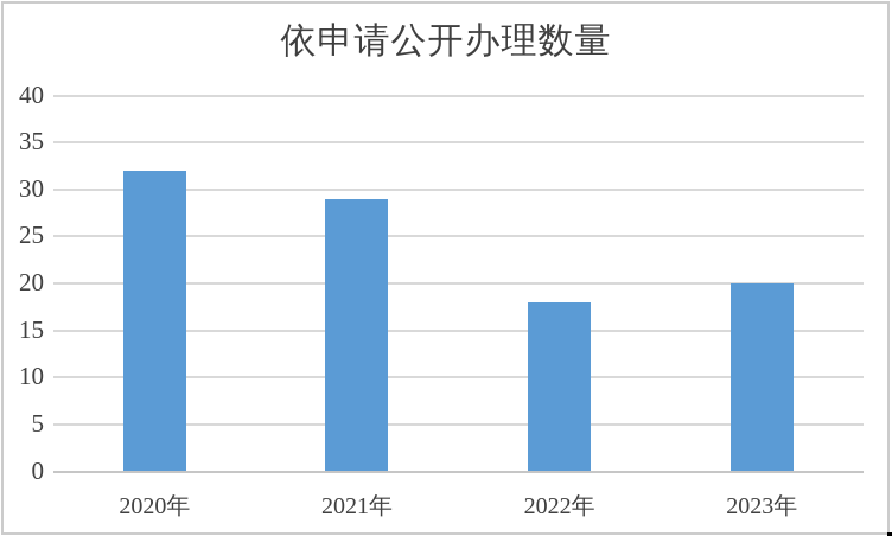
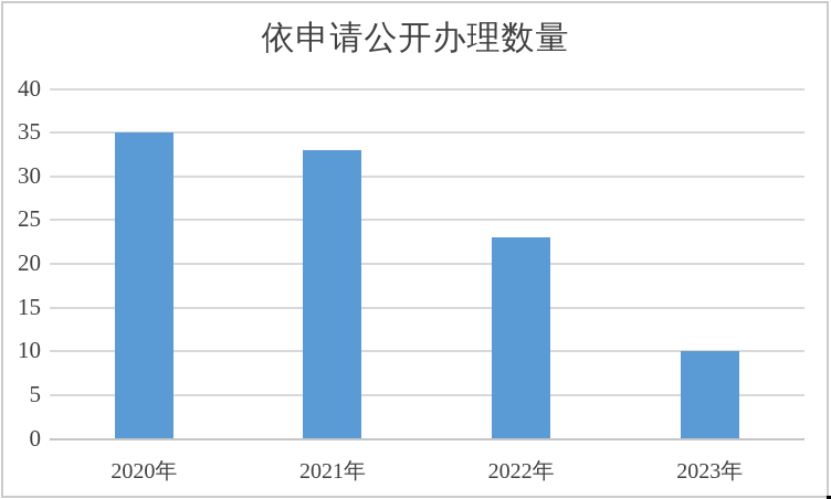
2020年: 32 -> 35
2021年: 29 -> 33
2022年: 18 -> 23
2023年: 20 -> 10
